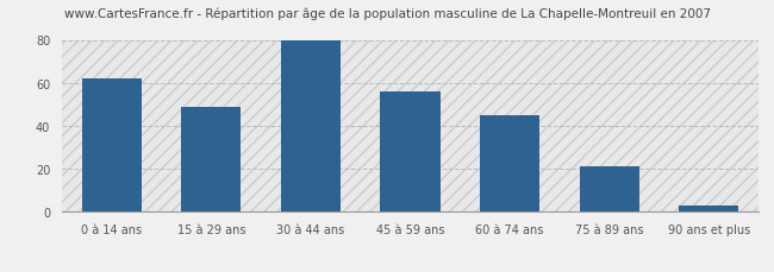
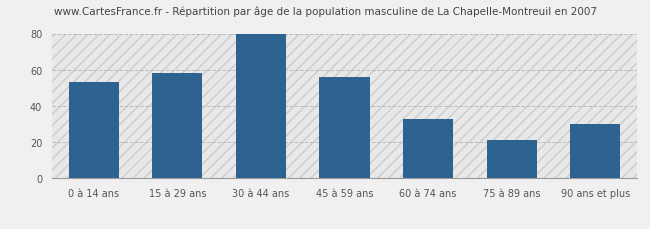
0 à 14 ans: 62 -> 53
15 à 29 ans: 49 -> 58
60 à 74 ans: 45 -> 33
90 ans et plus: 3 -> 30
